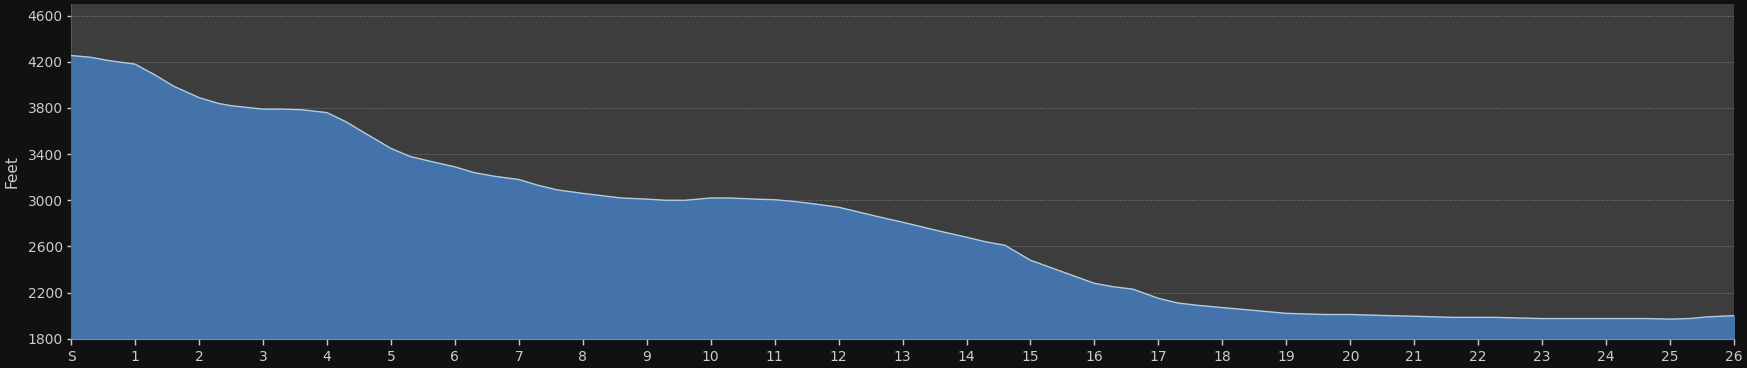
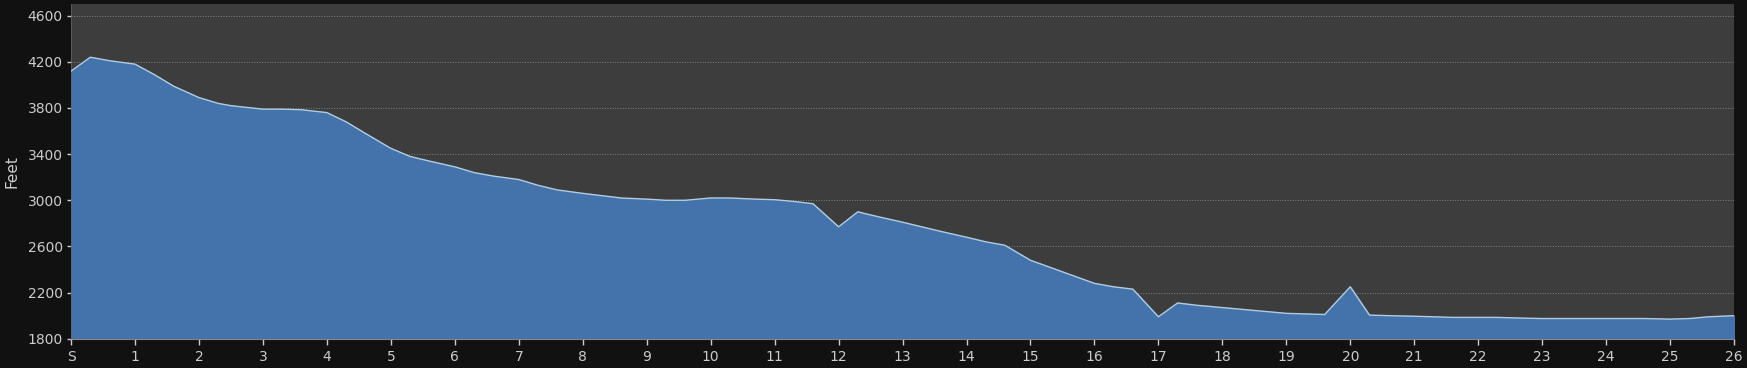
S: 4260 -> 4120
12: 2940 -> 2770
17: 2150 -> 1990
20: 2010 -> 2250
